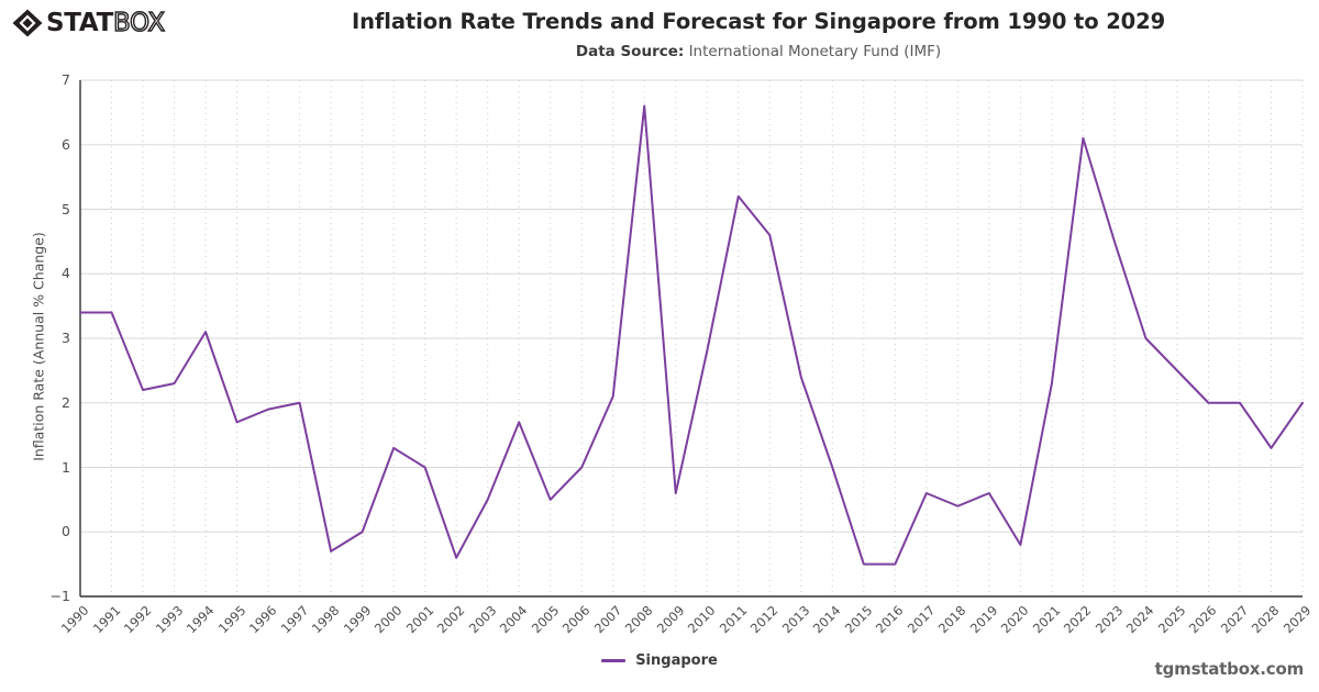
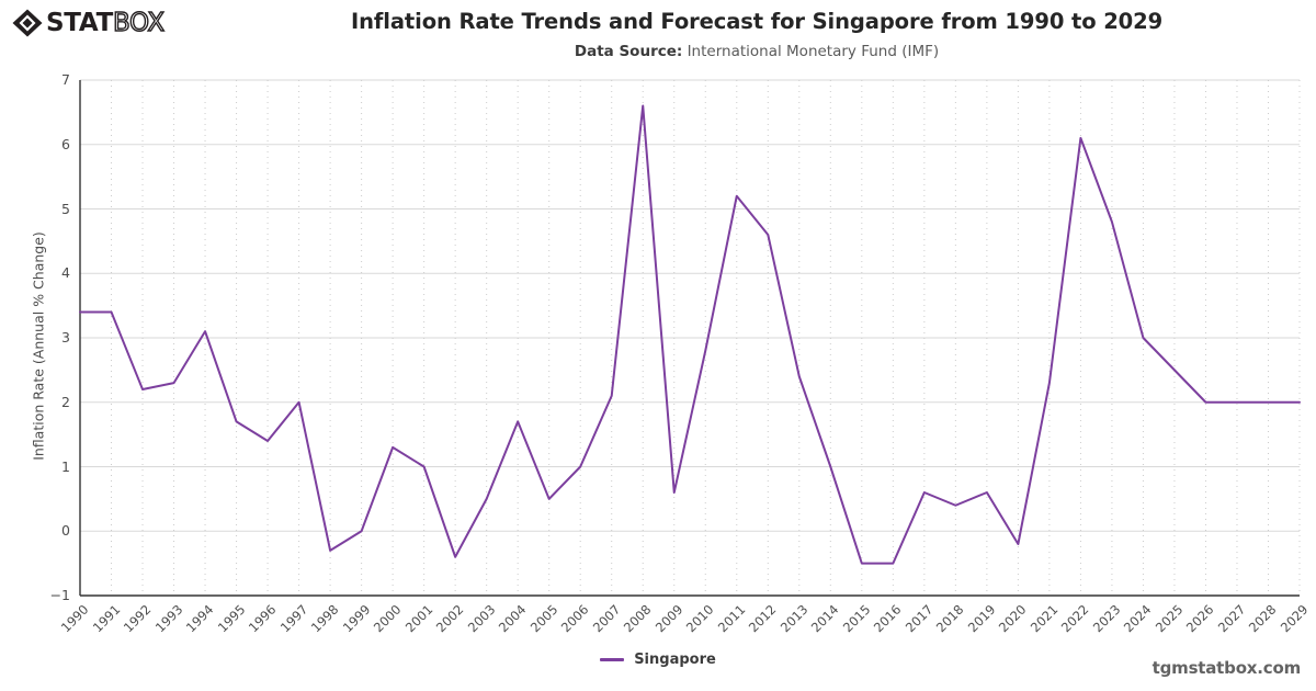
1996: 1.9 -> 1.4
2023: 4.5 -> 4.8
2028: 1.3 -> 2.0
